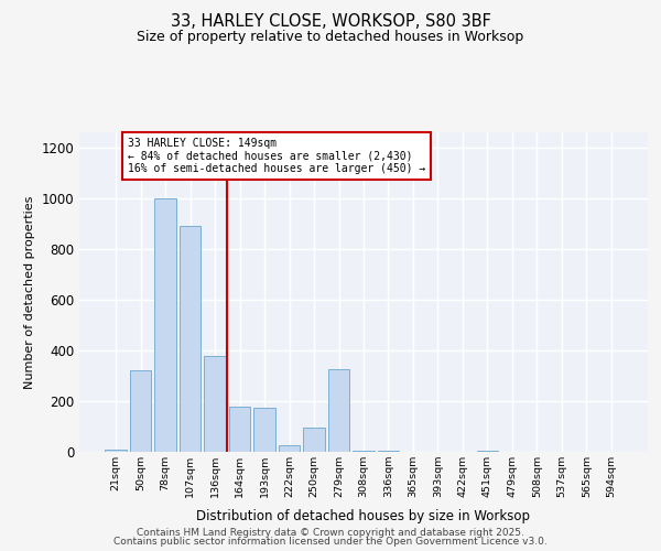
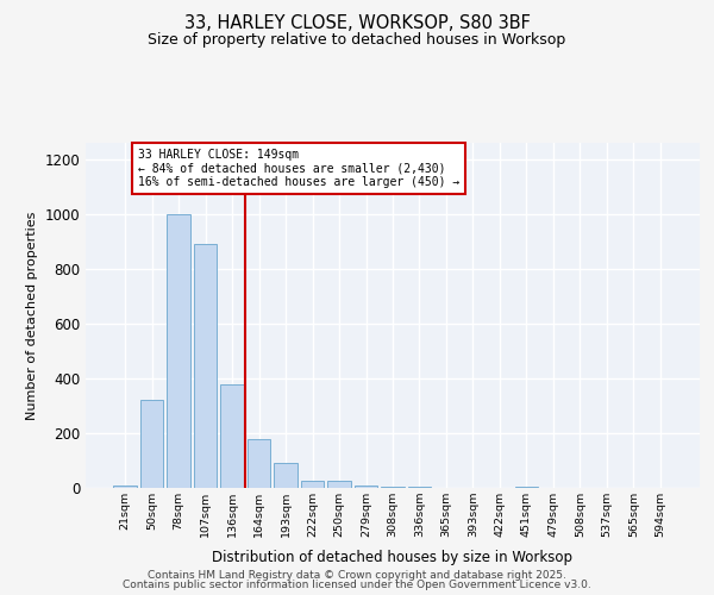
193sqm: 175 -> 90
250sqm: 95 -> 25
279sqm: 325 -> 10
